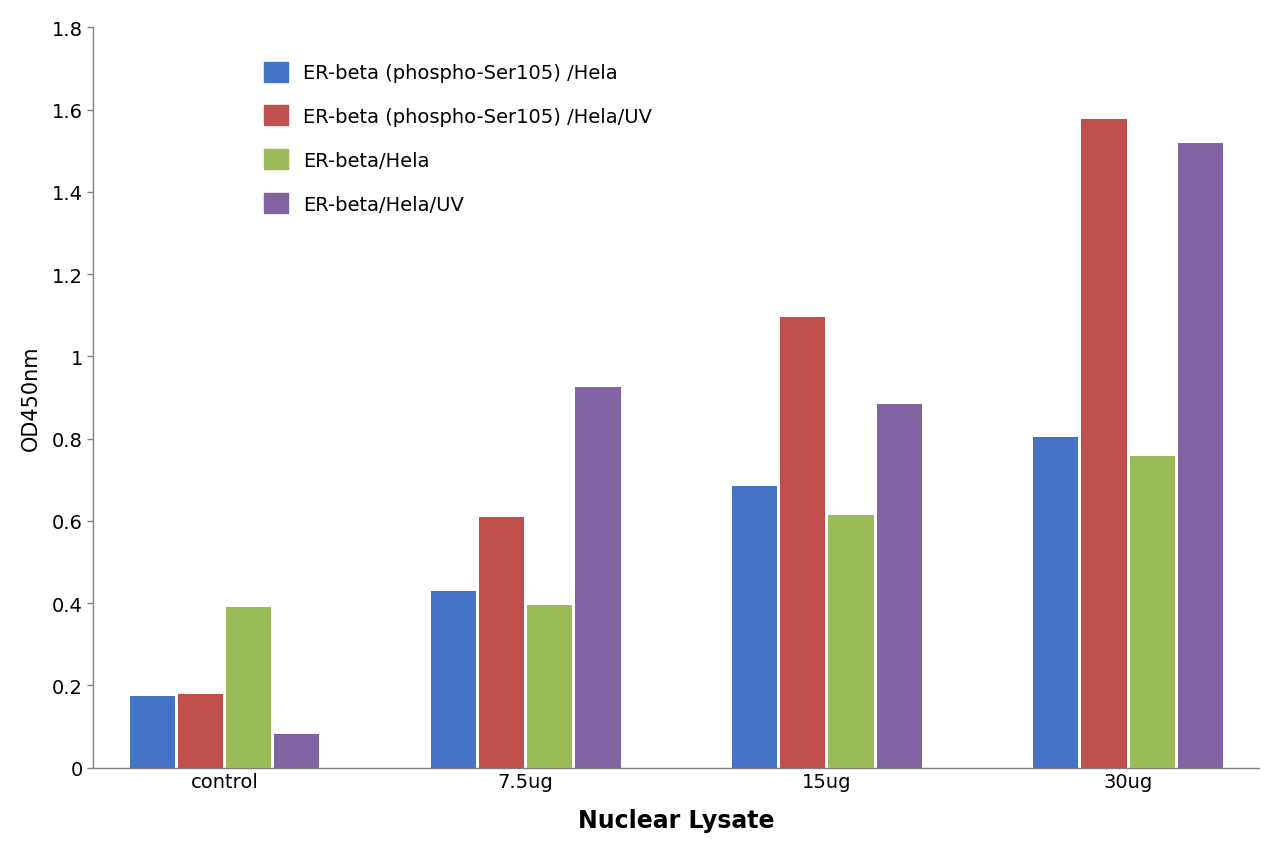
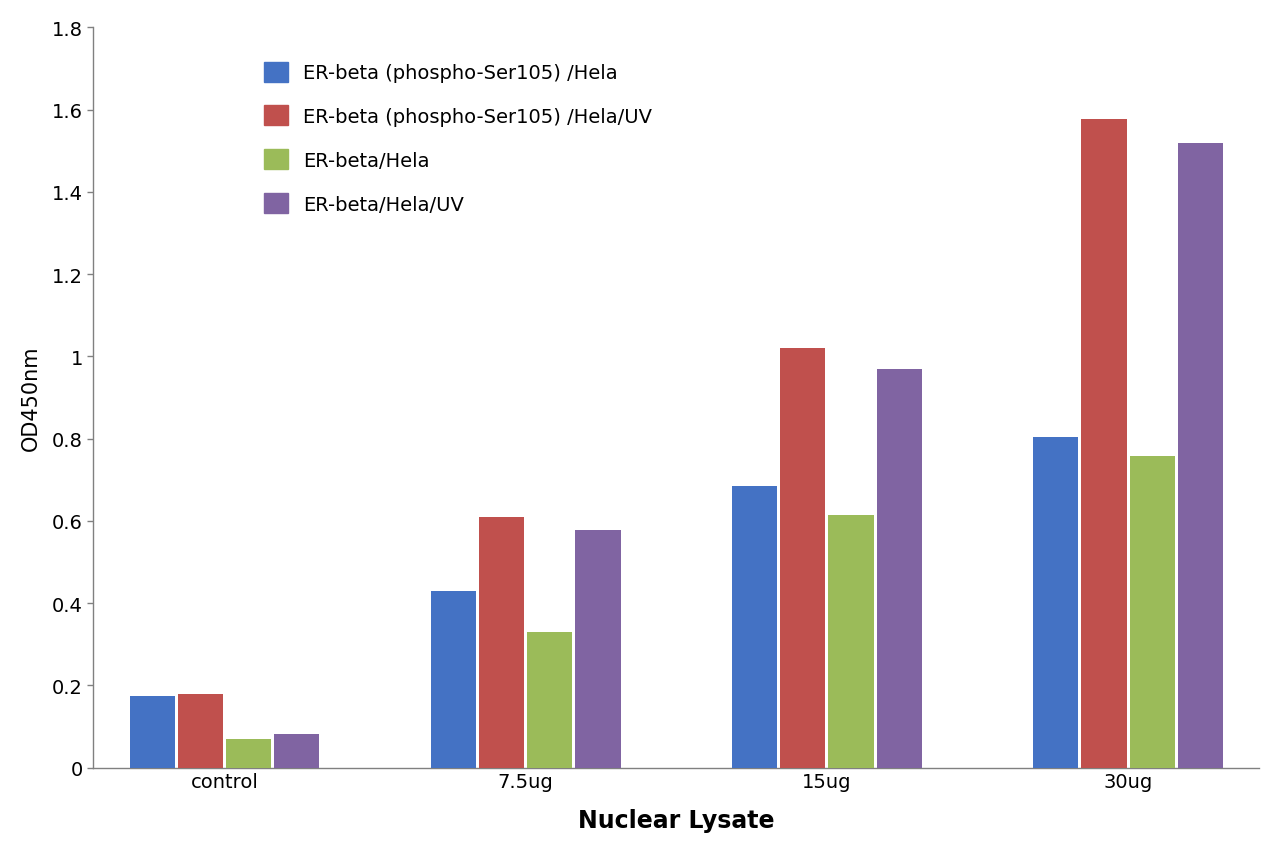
ER-beta/Hela/control: 0.390 -> 0.070
ER-beta/Hela/7.5ug: 0.395 -> 0.330
ER-beta/Hela/UV/7.5ug: 0.925 -> 0.578
ER-beta (phospho-Ser105) /Hela/UV/15ug: 1.095 -> 1.020
ER-beta/Hela/UV/15ug: 0.885 -> 0.970
